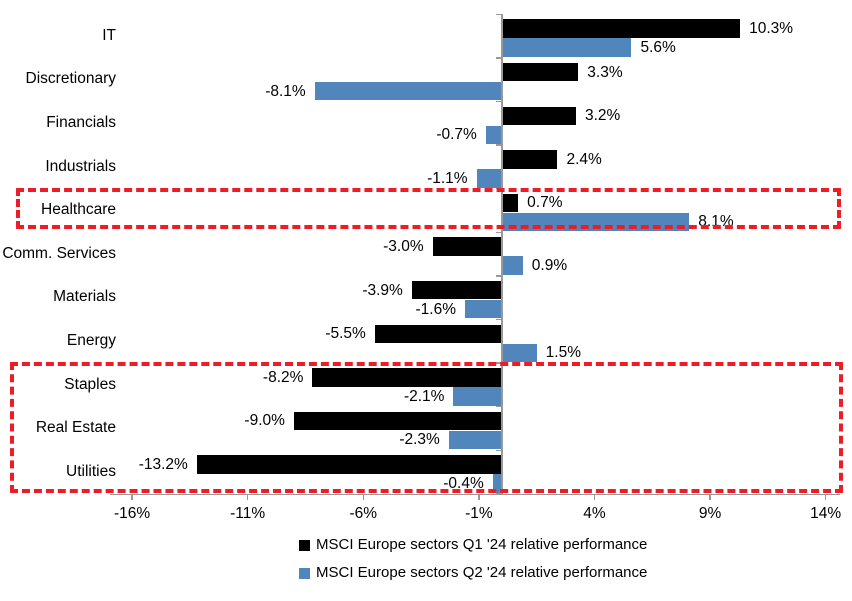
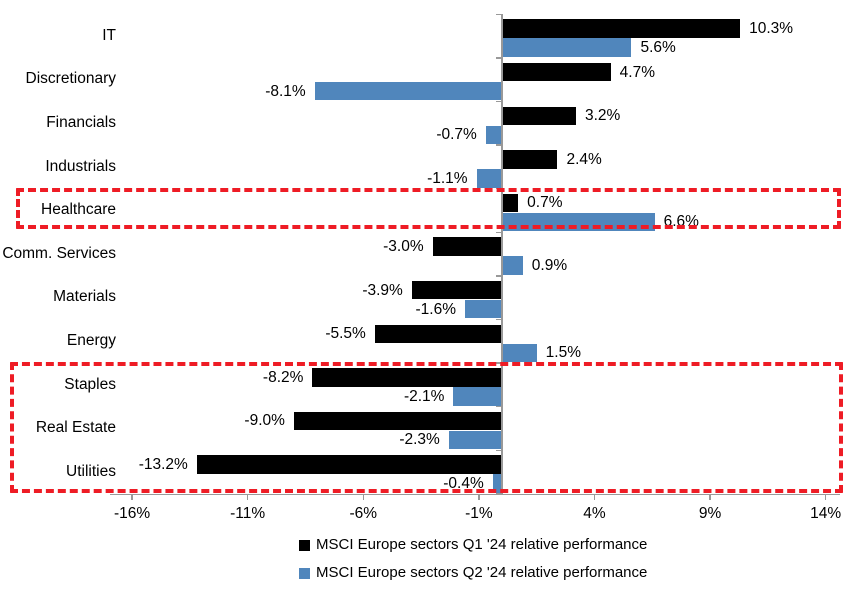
MSCI Europe sectors Q1 '24 relative performance/Discretionary: 3.3% -> 4.7%
MSCI Europe sectors Q2 '24 relative performance/Healthcare: 8.1% -> 6.6%
